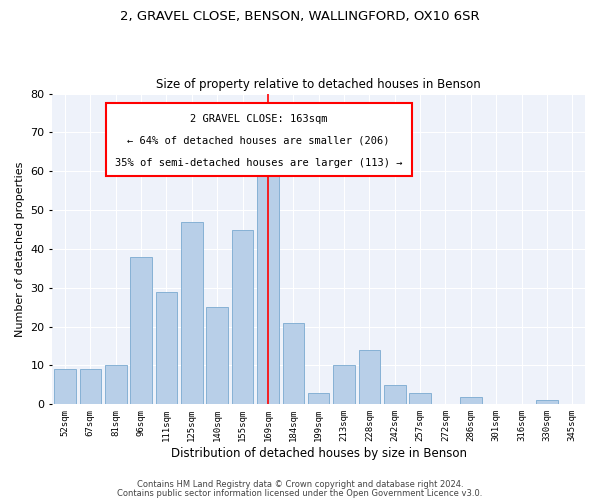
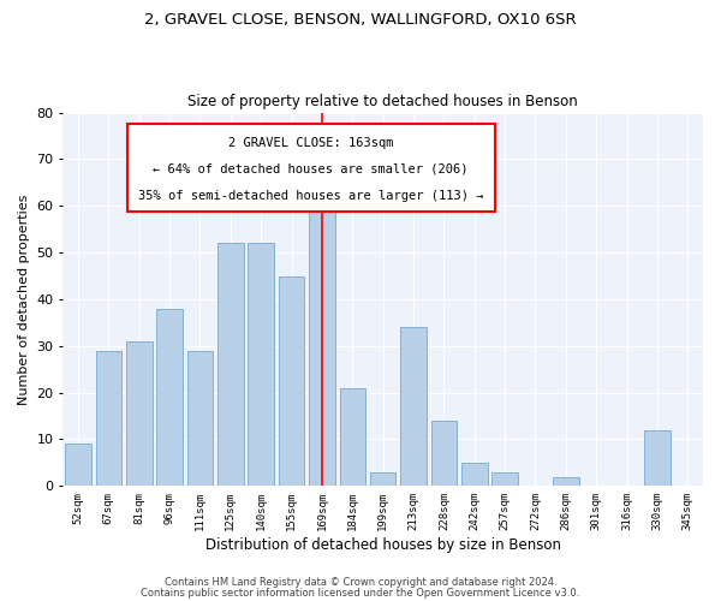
67sqm: 9 -> 29
81sqm: 10 -> 31
125sqm: 47 -> 52
140sqm: 25 -> 52
213sqm: 10 -> 34
330sqm: 1 -> 12
